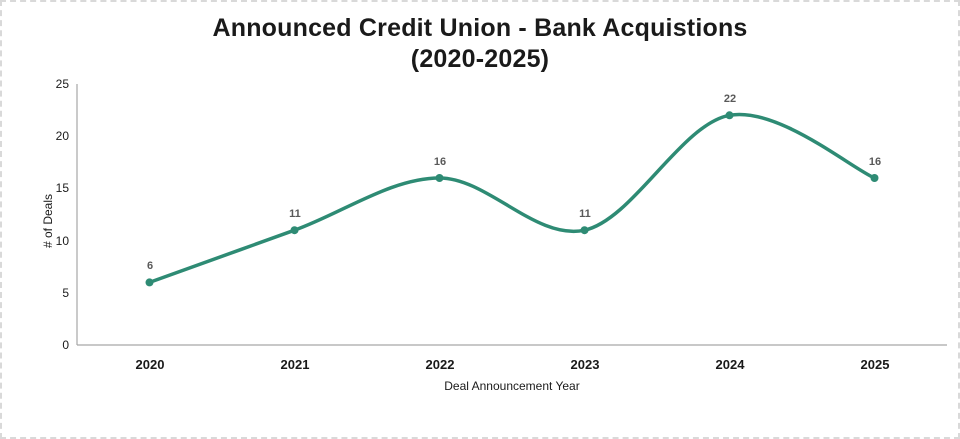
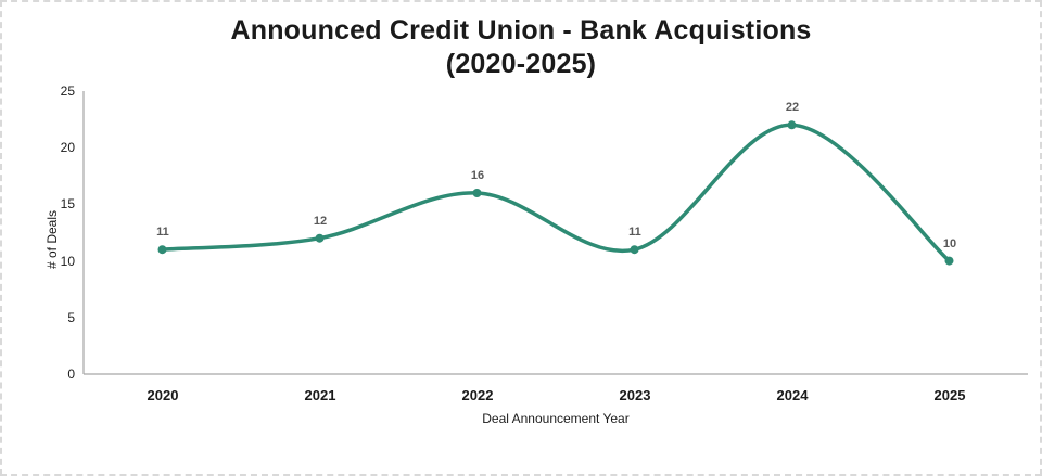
2020: 6 -> 11
2021: 11 -> 12
2025: 16 -> 10
